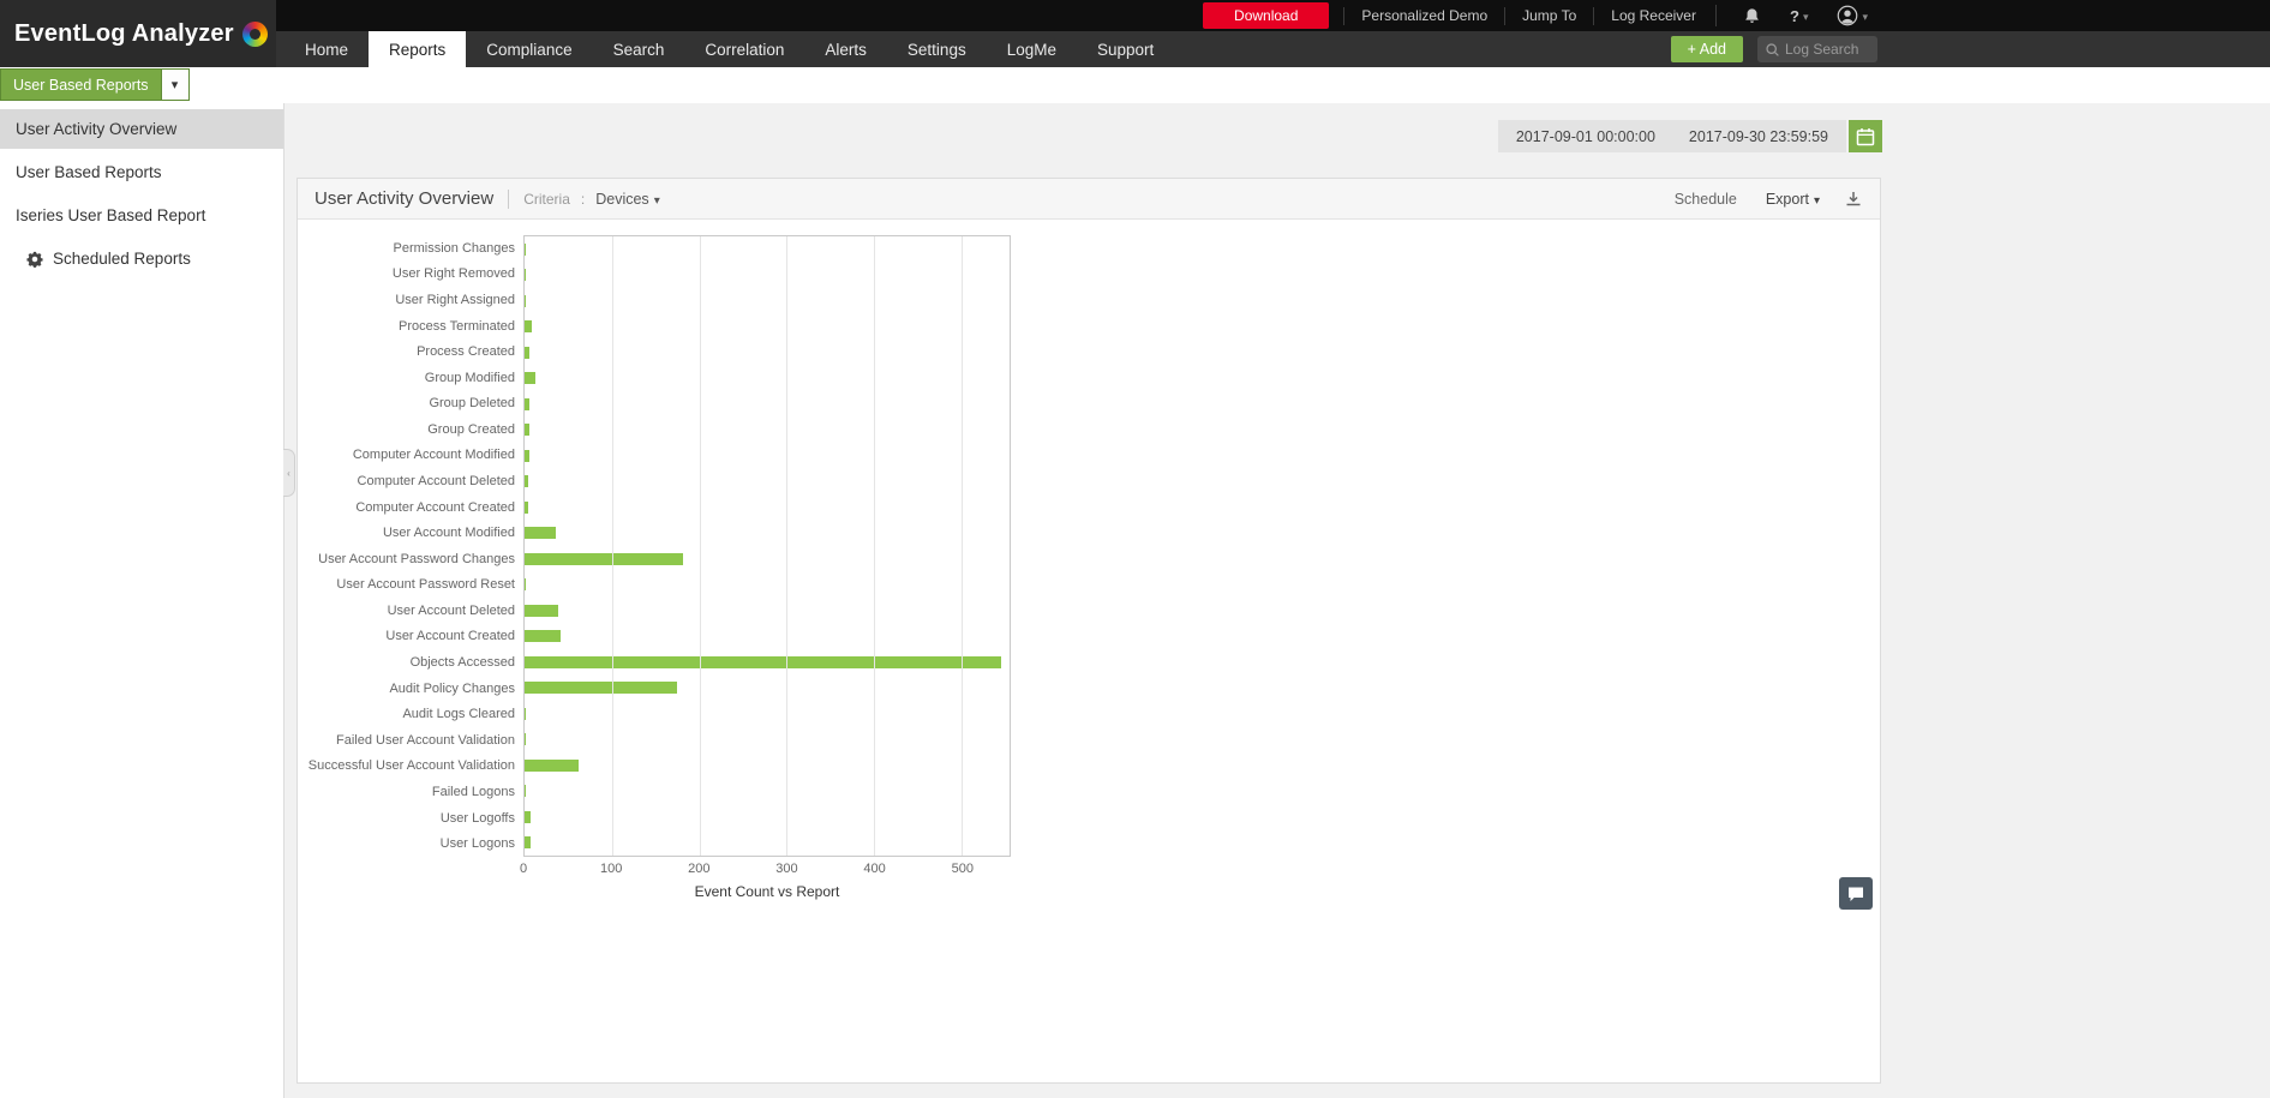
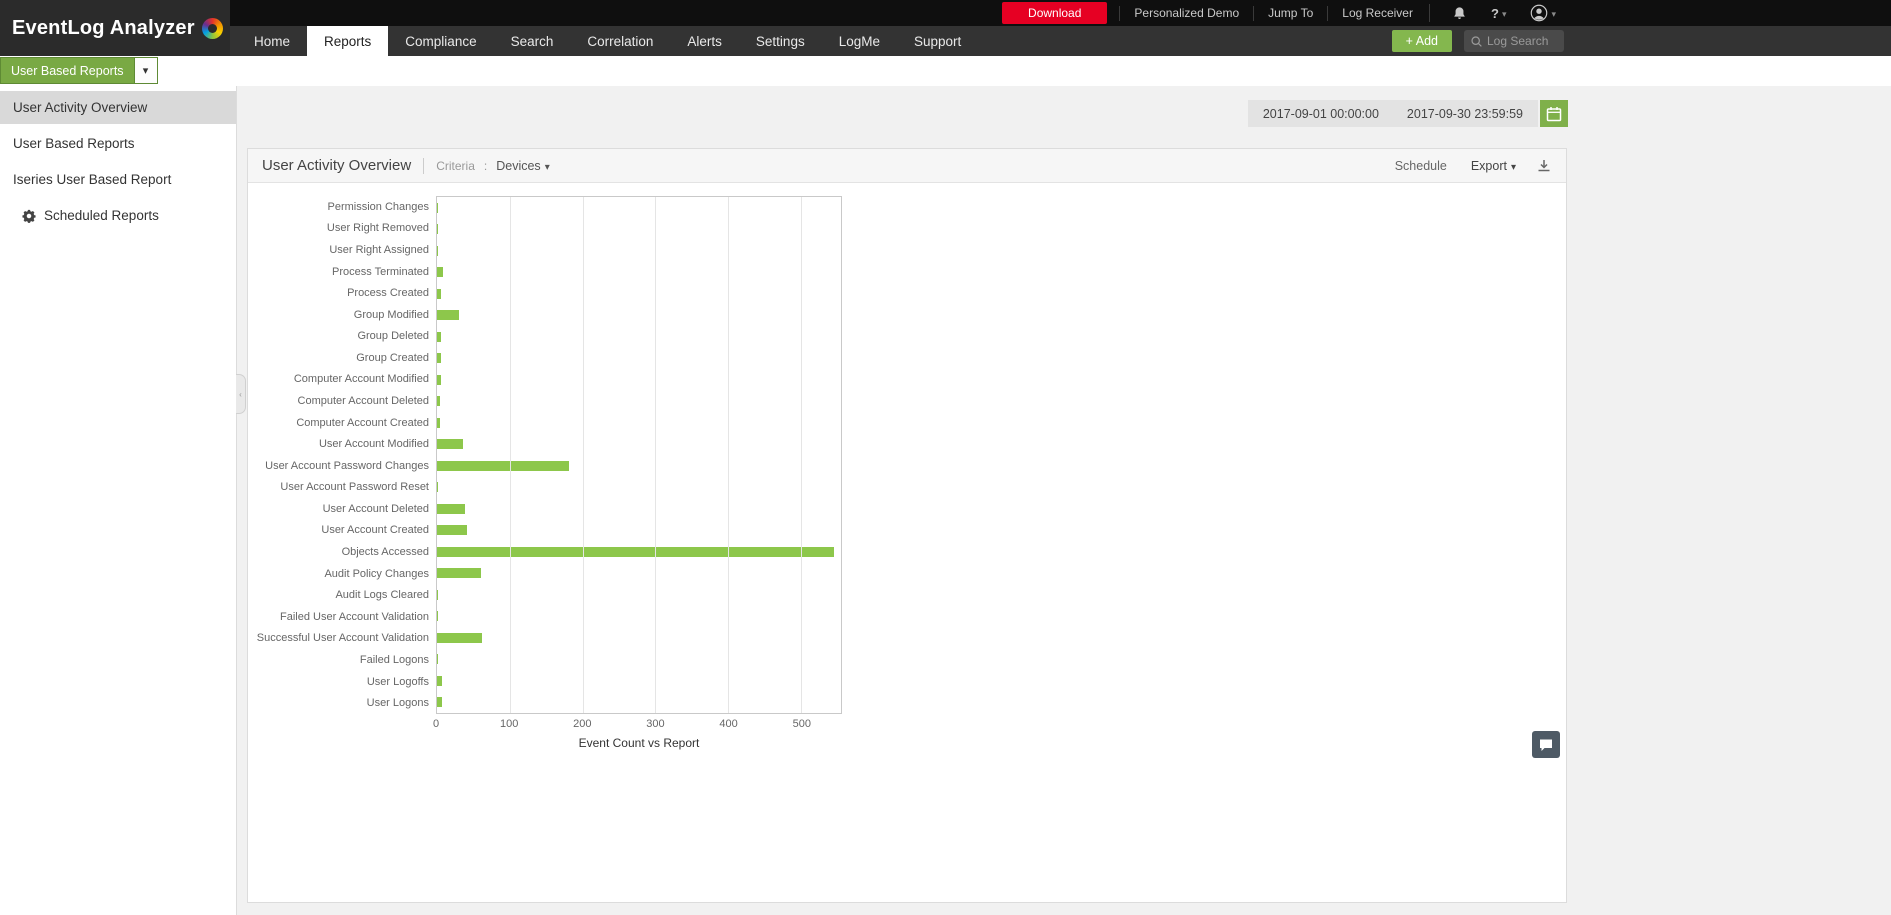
Group Modified: 10 -> 30
Audit Policy Changes: 170 -> 60
